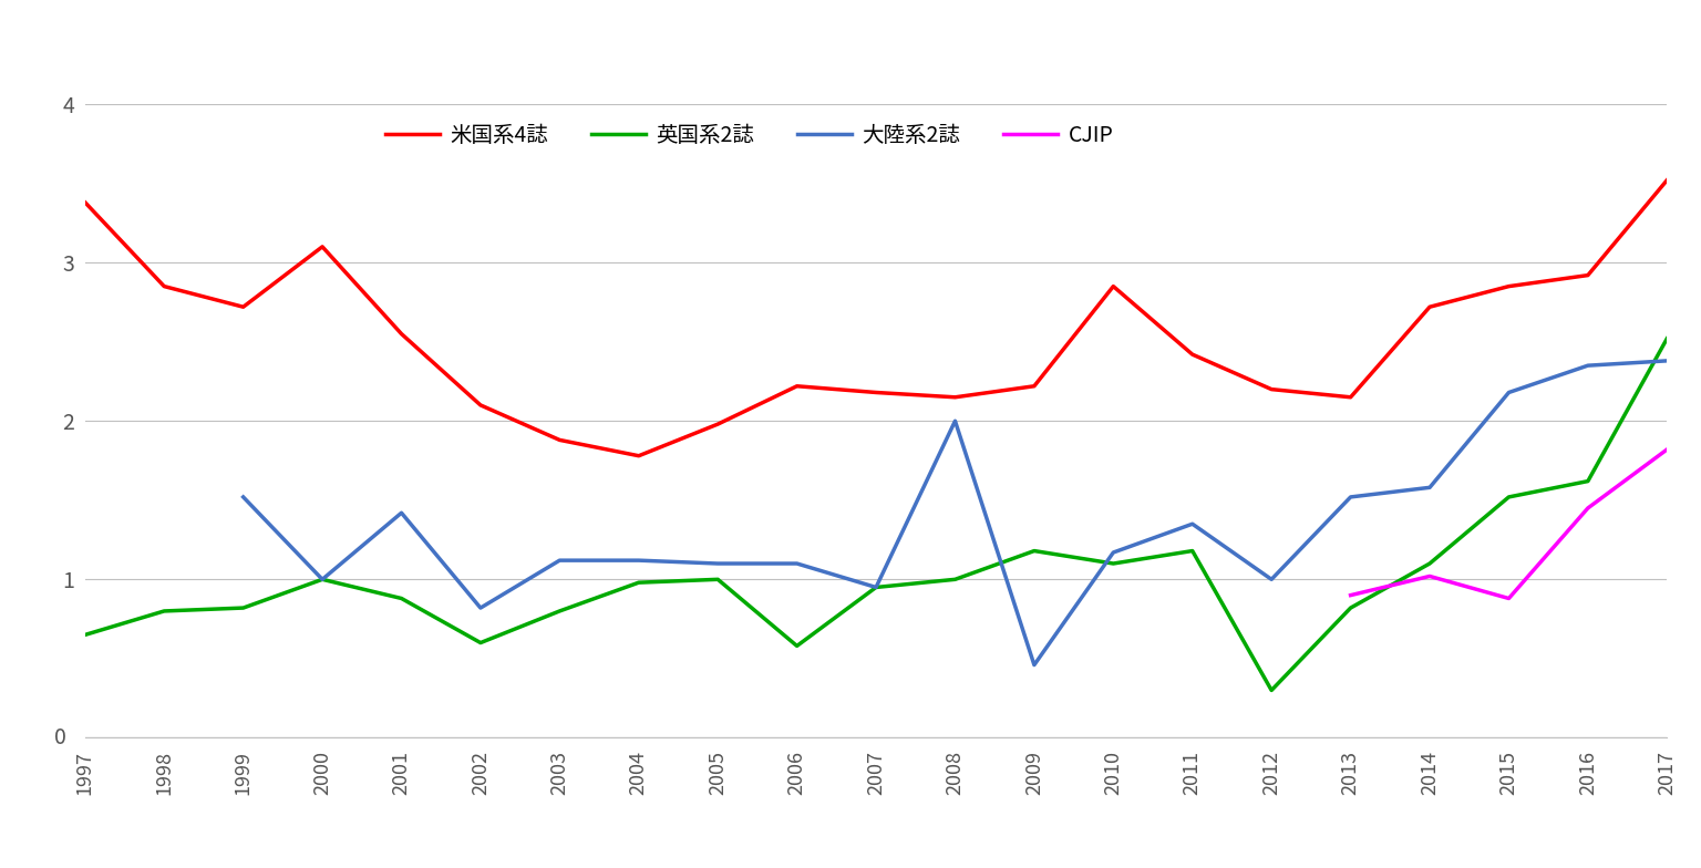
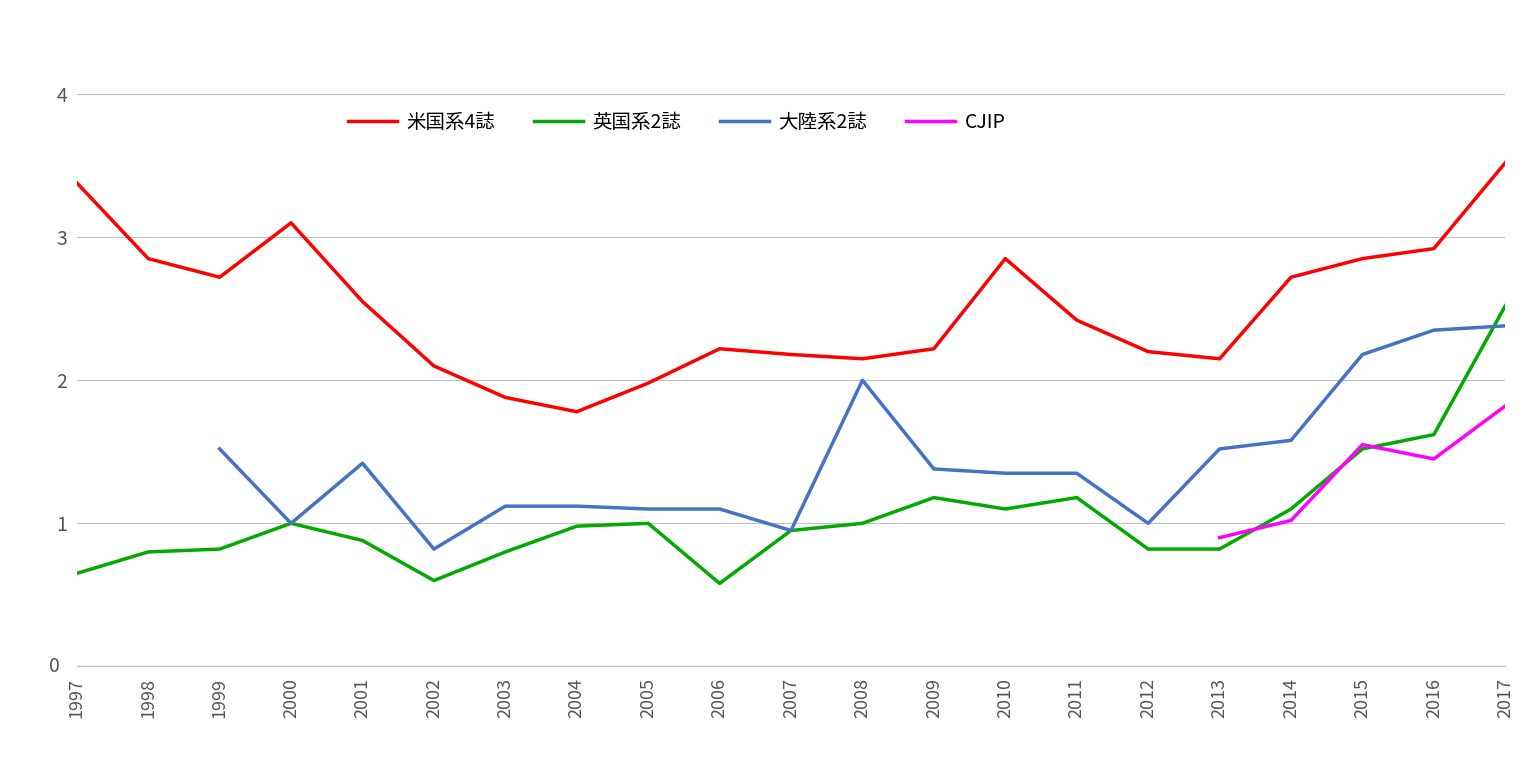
大陸系2誌/2009: 0.46 -> 1.38
大陸系2誌/2010: 1.17 -> 1.35
英国系2誌/2012: 0.30 -> 0.82
CJIP/2015: 0.88 -> 1.55
